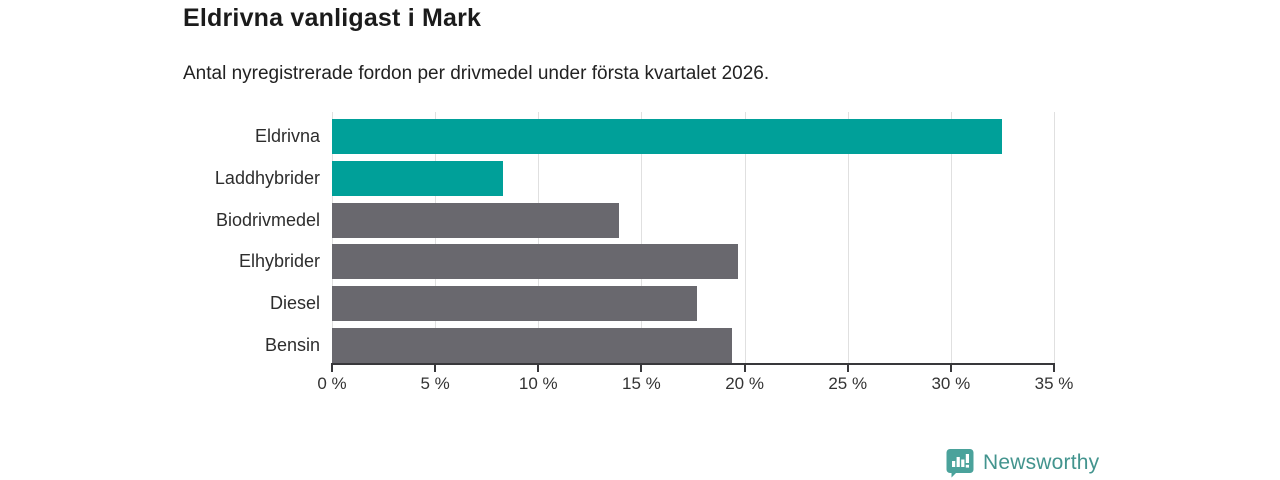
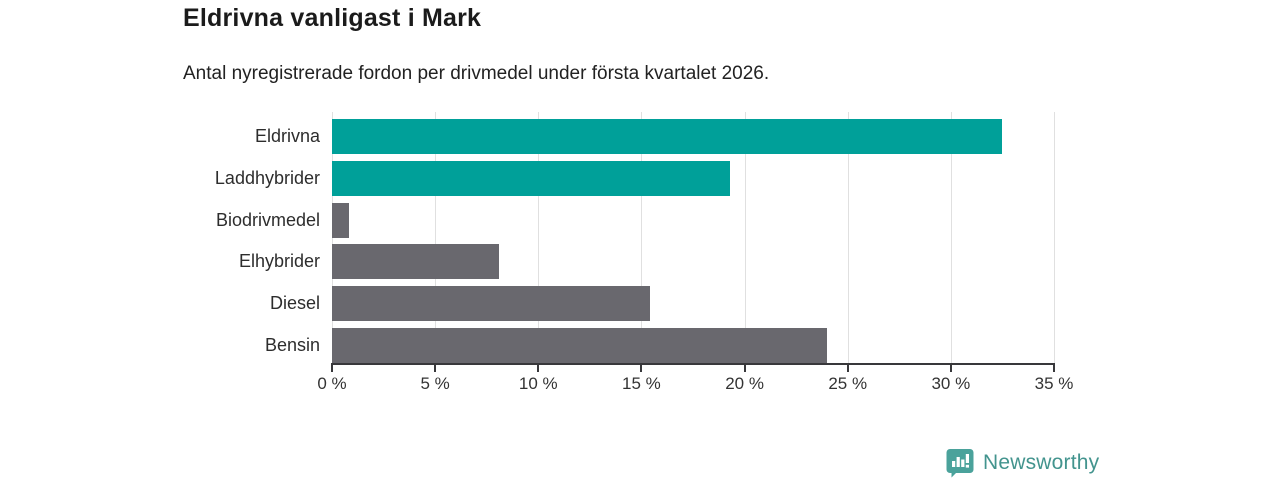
Laddhybrider: 8.3% -> 19.3%
Biodrivmedel: 13.9% -> 0.8%
Elhybrider: 19.7% -> 8.1%
Diesel: 17.7% -> 15.4%
Bensin: 19.4% -> 24.0%
